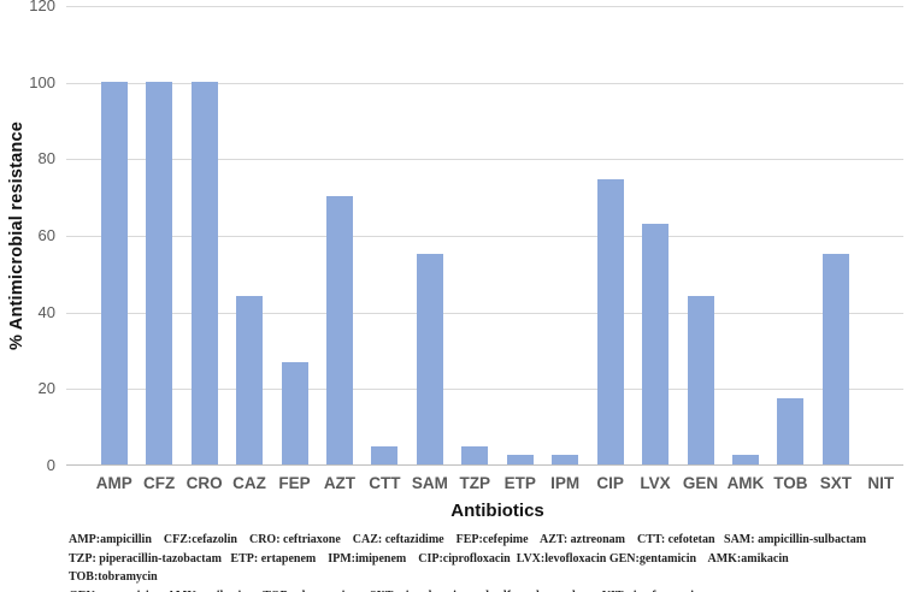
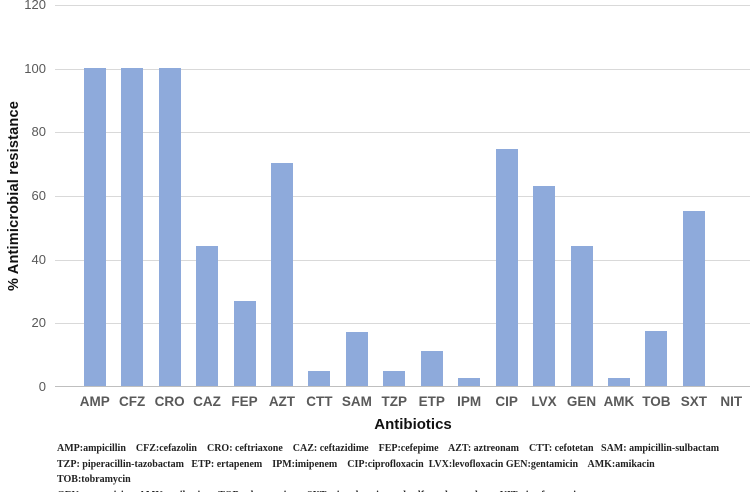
SAM: 55 -> 17
ETP: 2 -> 11
